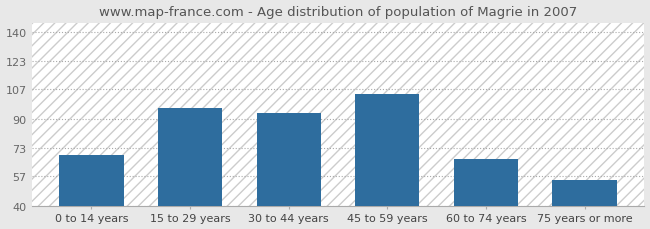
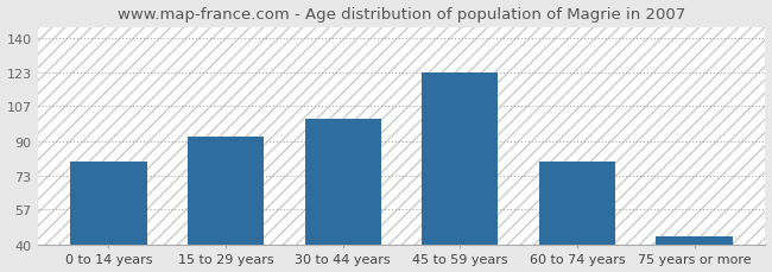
0 to 14 years: 69 -> 80
15 to 29 years: 96 -> 92
30 to 44 years: 93 -> 101
45 to 59 years: 104 -> 123
60 to 74 years: 67 -> 80
75 years or more: 55 -> 44
